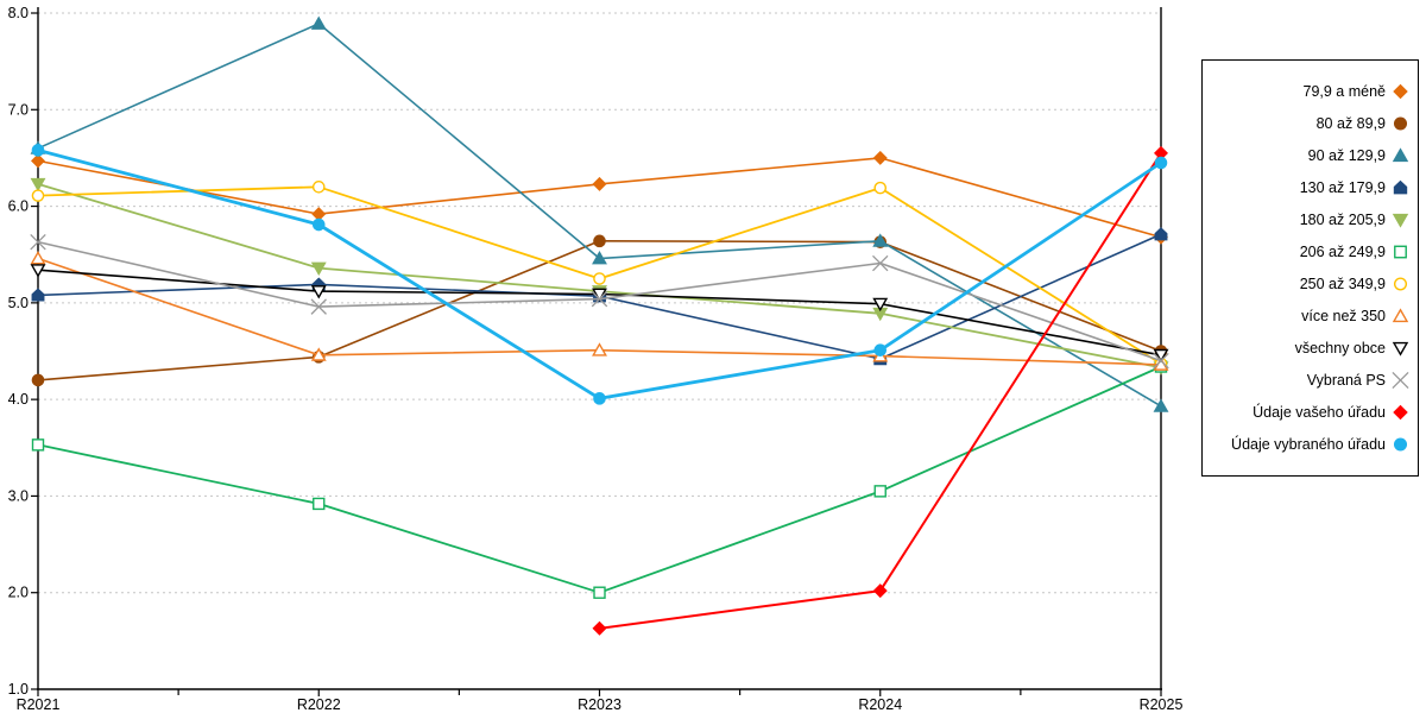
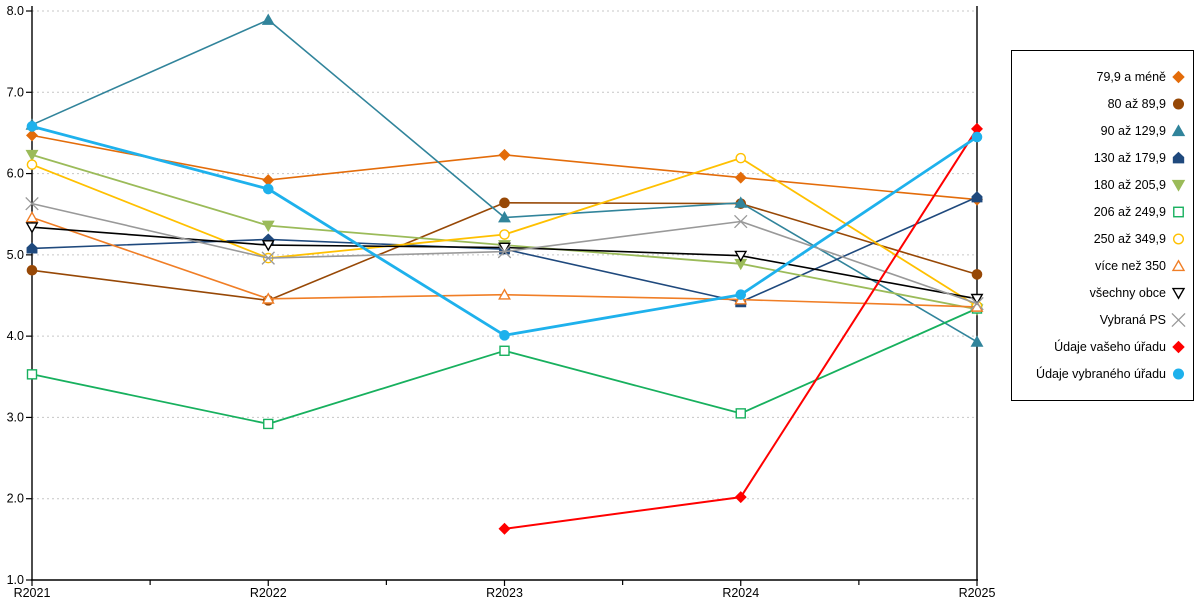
80 až 89,9/R2021: 4.2 -> 4.8
250 až 349,9/R2022: 6.2 -> 5.0
206 až 249,9/R2023: 2.0 -> 3.8
79,9 a méně/R2024: 6.5 -> 6.0
80 až 89,9/R2025: 4.5 -> 4.8
